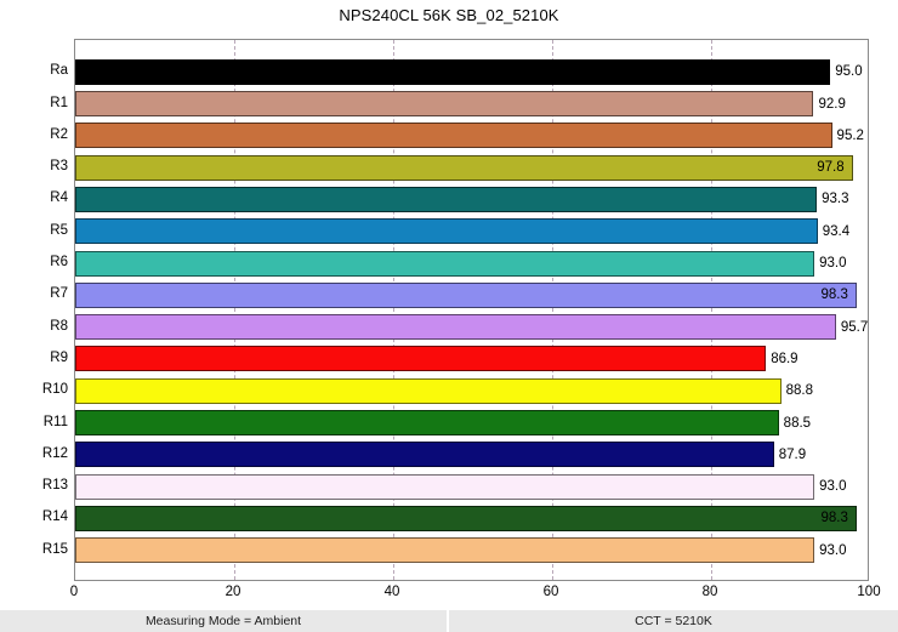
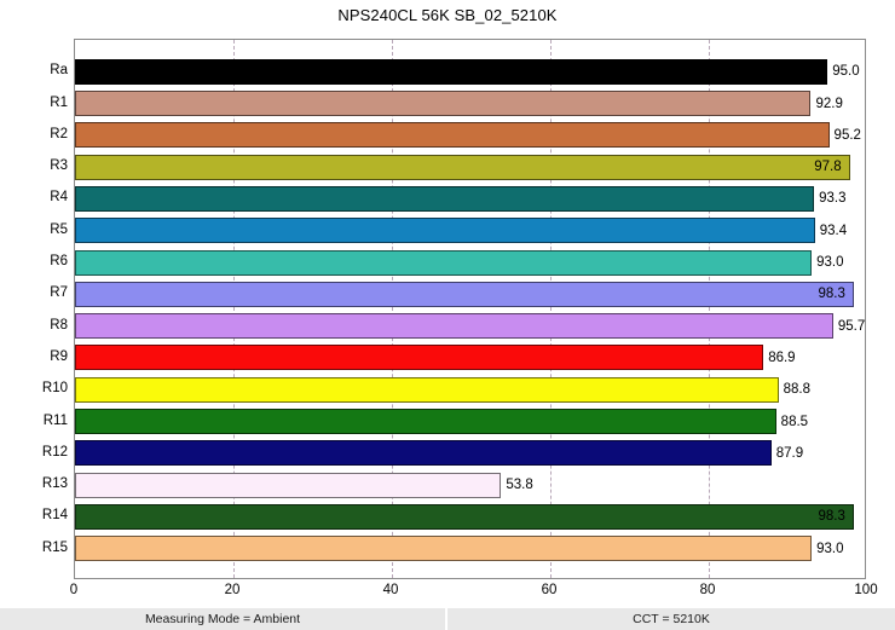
R13: 93.0 -> 53.8
